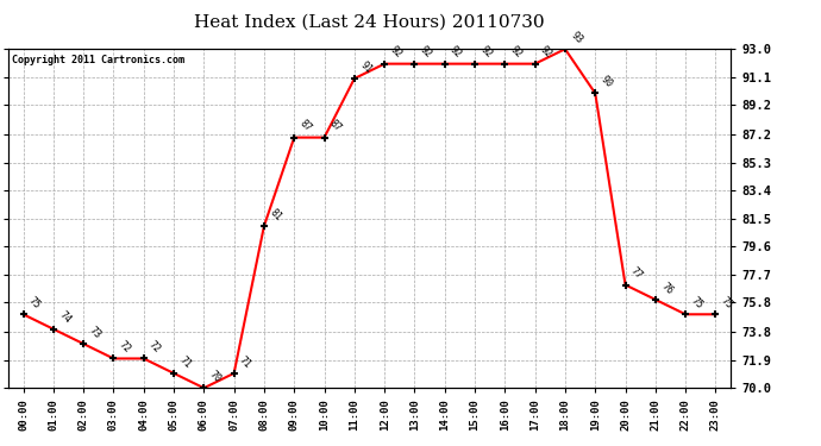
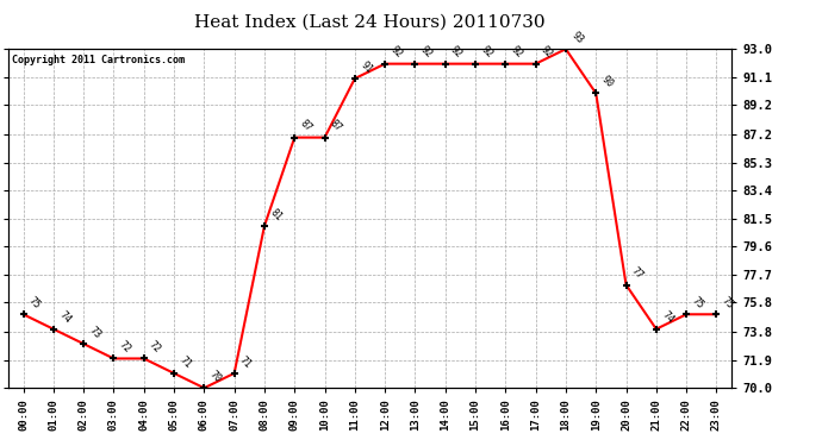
21:00: 76 -> 74
